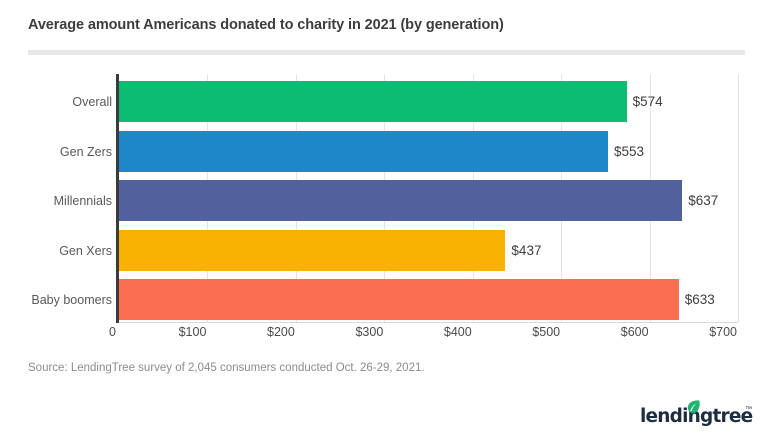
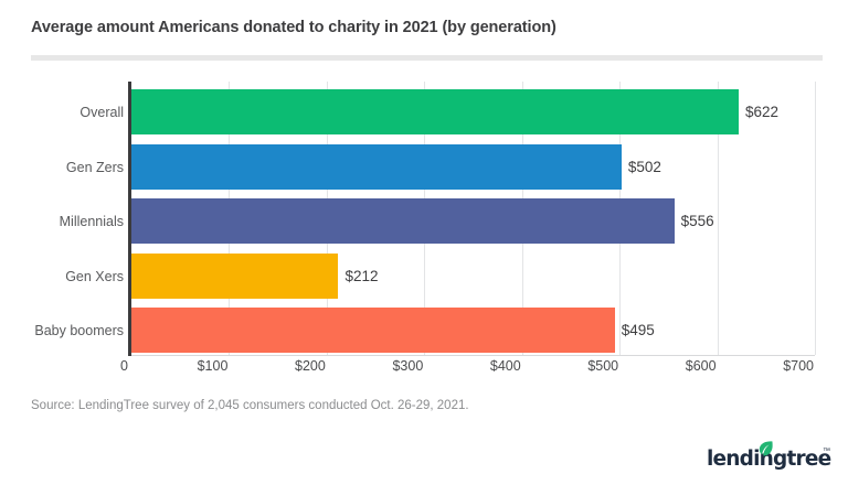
Overall: $574 -> $622
Gen Zers: $553 -> $502
Millennials: $637 -> $556
Gen Xers: $437 -> $212
Baby boomers: $633 -> $495
